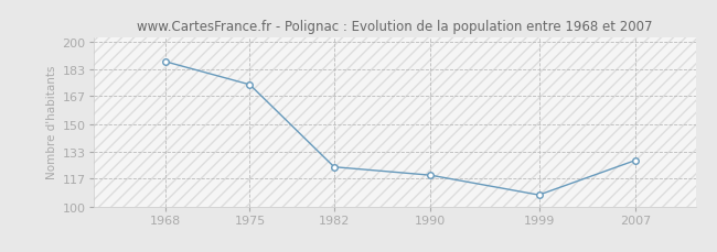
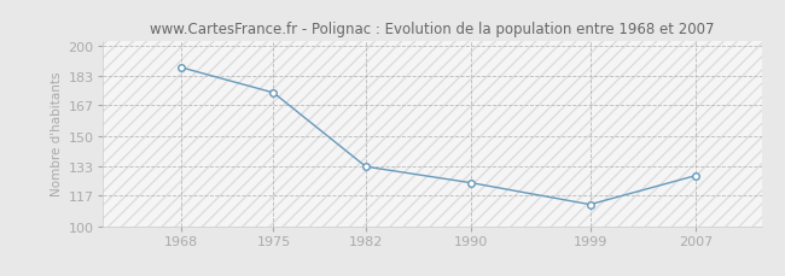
1982: 124 -> 133
1990: 119 -> 124
1999: 107 -> 112
